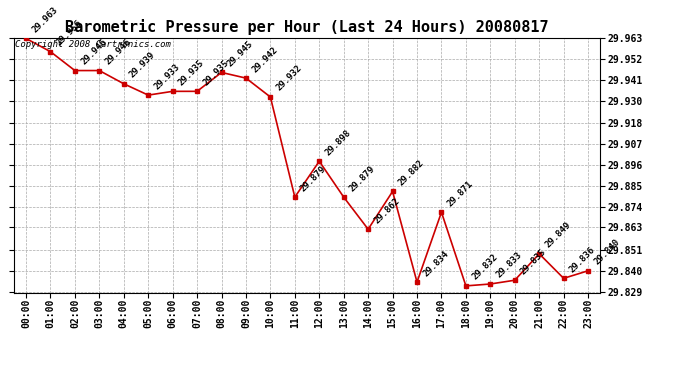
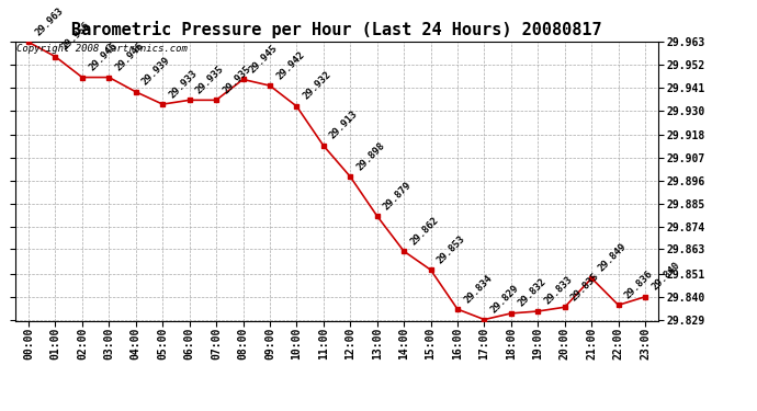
11:00: 29.879 -> 29.913
15:00: 29.882 -> 29.853
17:00: 29.871 -> 29.829
